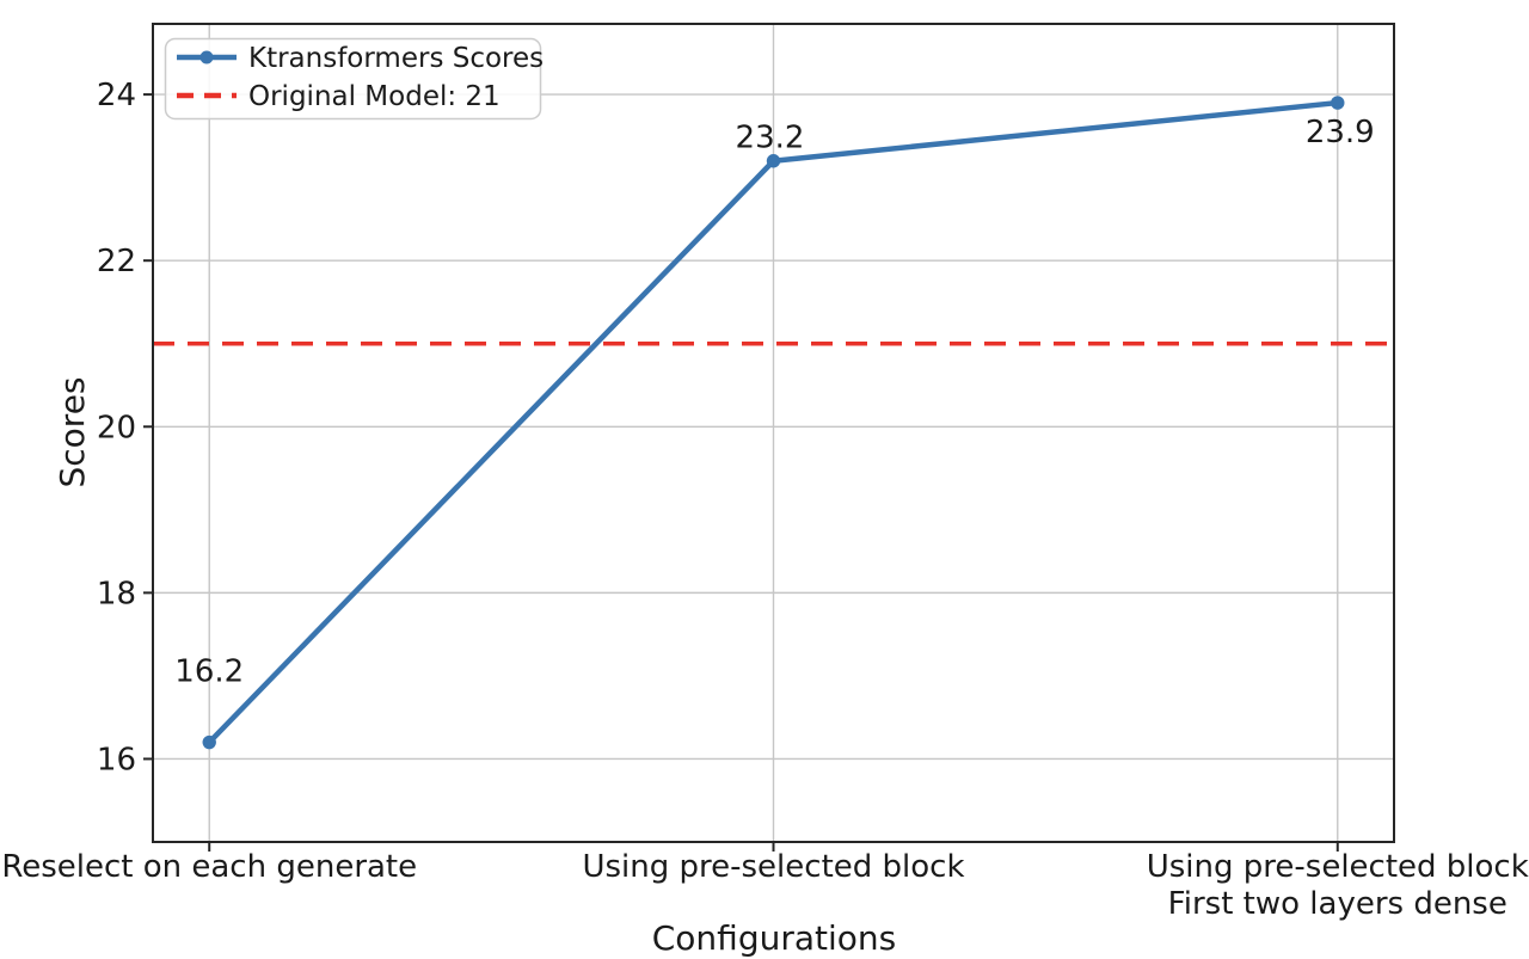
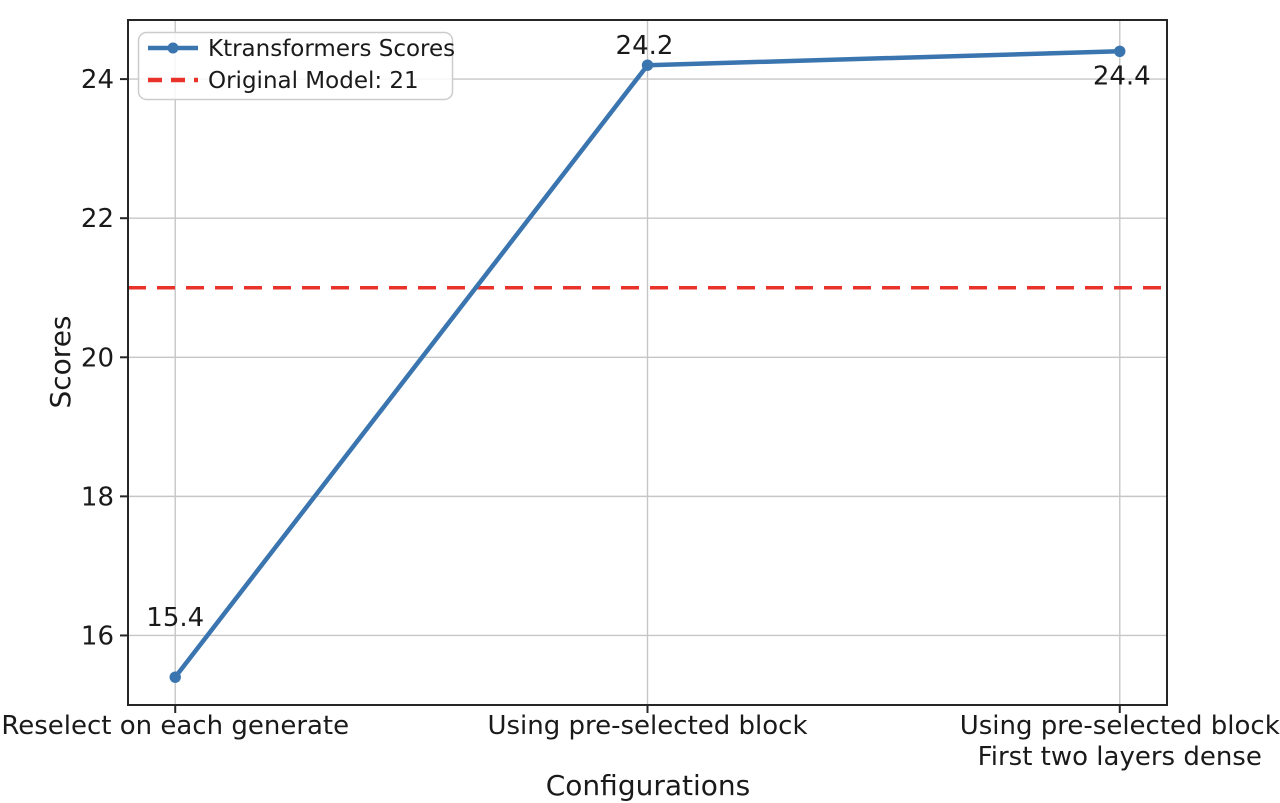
Reselect on each generate: 16.2 -> 15.4
Using pre-selected block: 23.2 -> 24.2
Using pre-selected block First two layers dense: 23.9 -> 24.4
